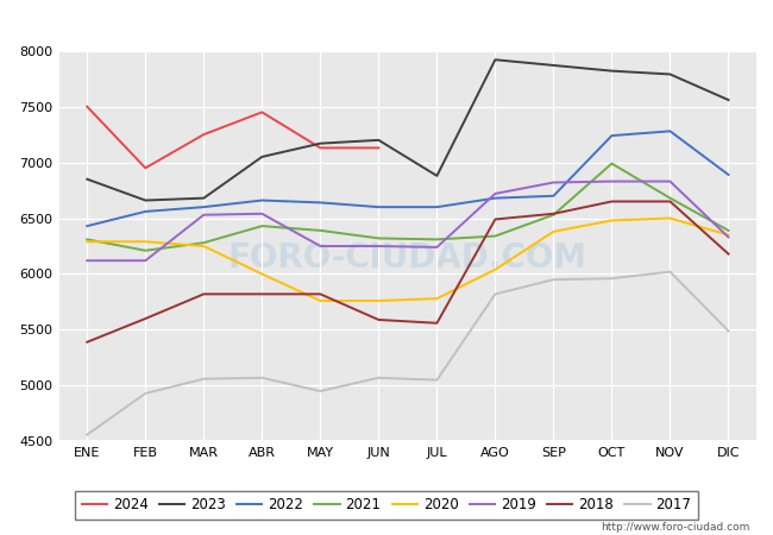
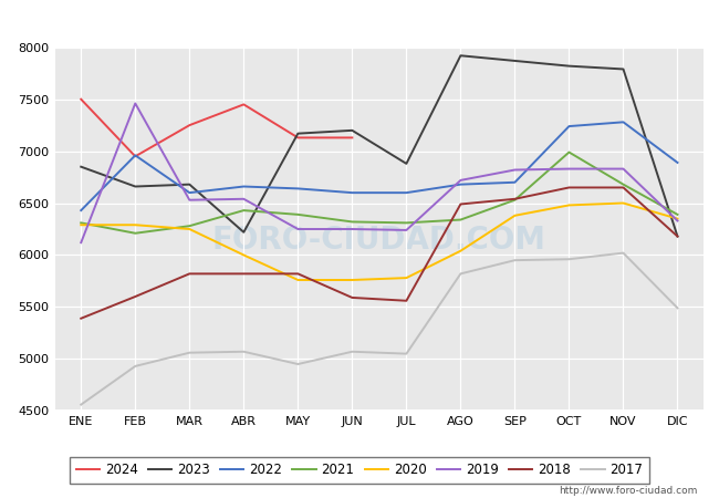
2022/FEB: 6560 -> 6960
2019/FEB: 6120 -> 7460
2023/ABR: 7050 -> 6220
2023/DIC: 7560 -> 6180
